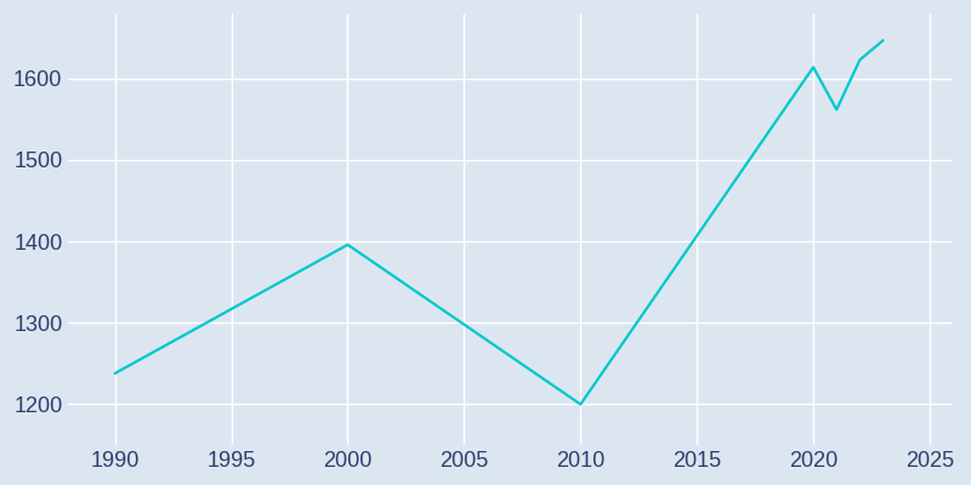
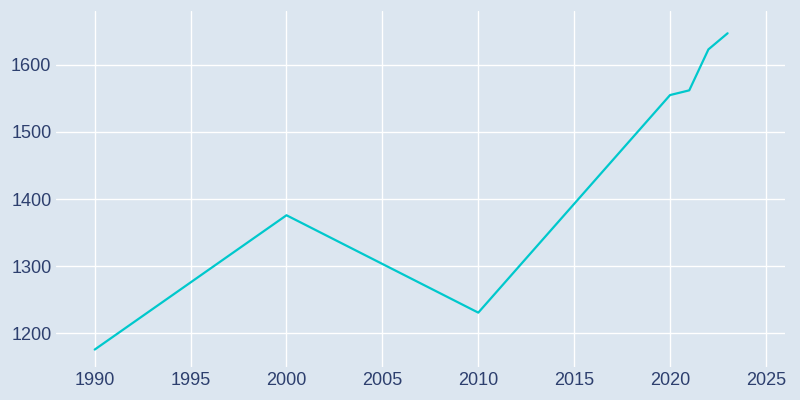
1990: 1238 -> 1176
2000: 1396 -> 1376
2010: 1200 -> 1231
2020: 1614 -> 1555
